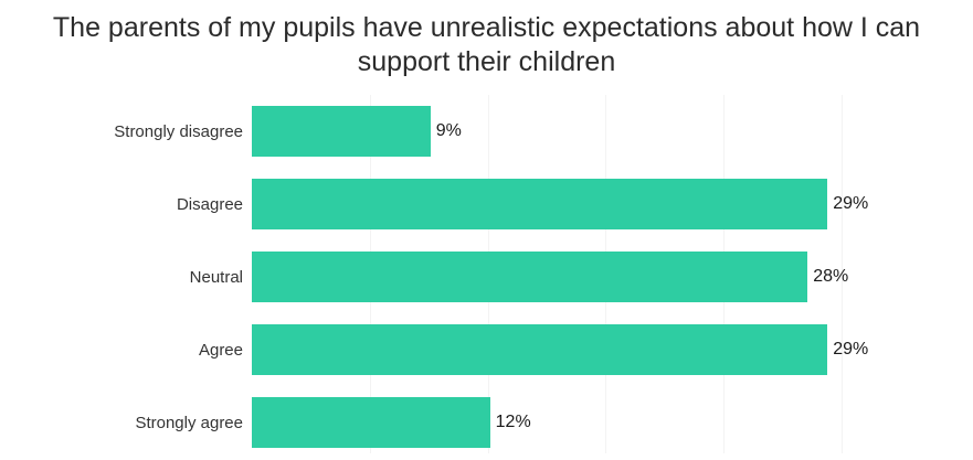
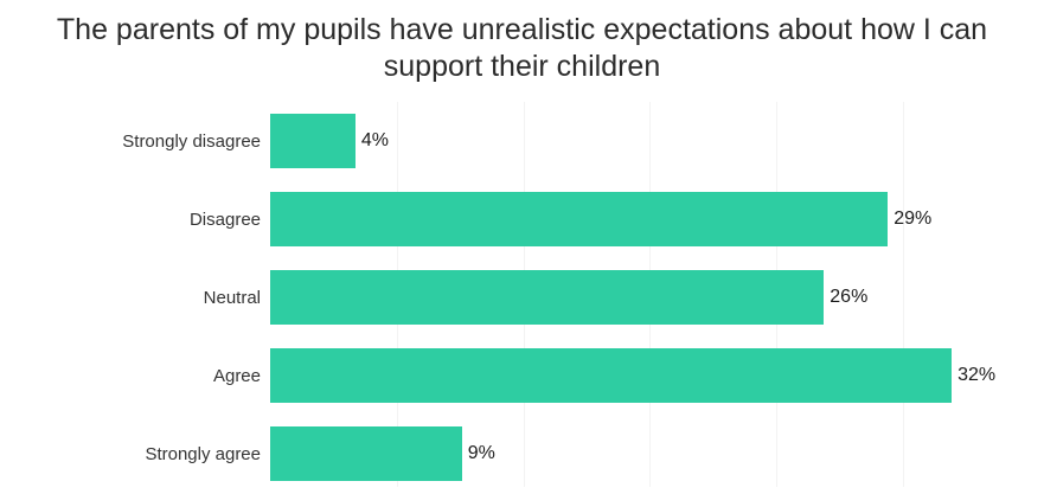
Strongly disagree: 9% -> 4%
Neutral: 28% -> 26%
Agree: 29% -> 32%
Strongly agree: 12% -> 9%
